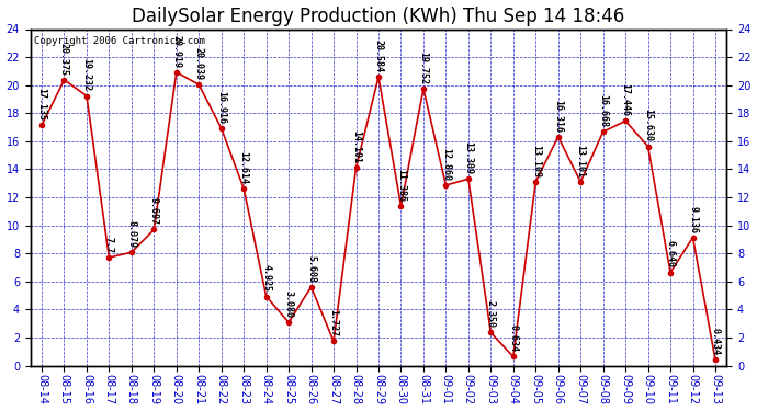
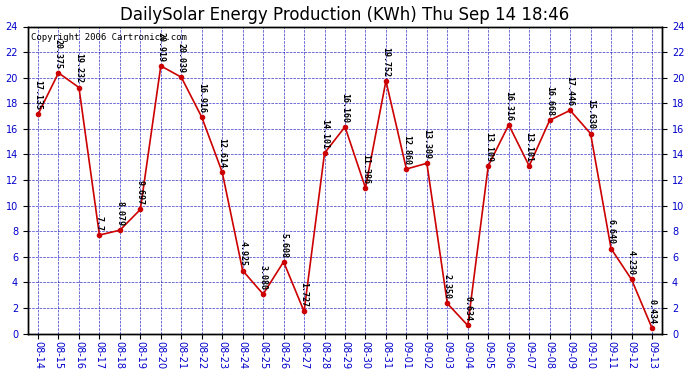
08-29: 20.584 -> 16.160
09-12: 9.136 -> 4.230
